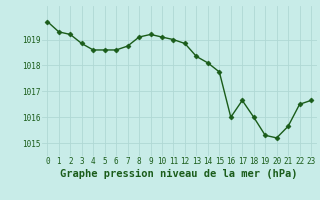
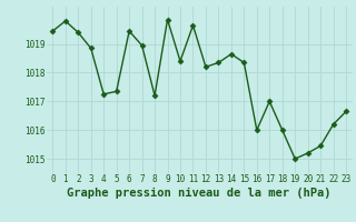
0: 1019.70 -> 1019.45
1: 1019.30 -> 1019.80
2: 1019.20 -> 1019.40
4: 1018.60 -> 1017.25
5: 1018.60 -> 1017.35
6: 1018.60 -> 1019.45
7: 1018.75 -> 1018.95
8: 1019.10 -> 1017.20
9: 1019.20 -> 1019.85
10: 1019.10 -> 1018.40
11: 1019.00 -> 1019.65
12: 1018.85 -> 1018.20
14: 1018.10 -> 1018.65
15: 1017.75 -> 1018.35
17: 1016.65 -> 1017.00
19: 1015.30 -> 1015.00
21: 1015.65 -> 1015.45
22: 1016.50 -> 1016.20
